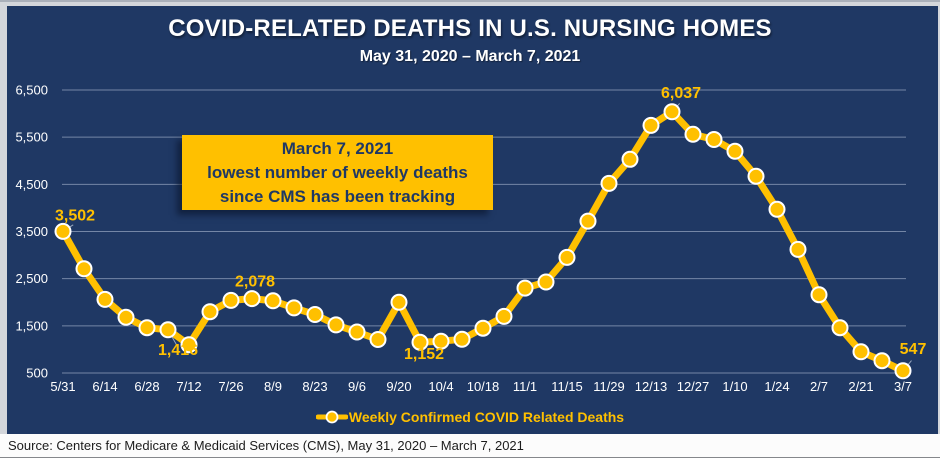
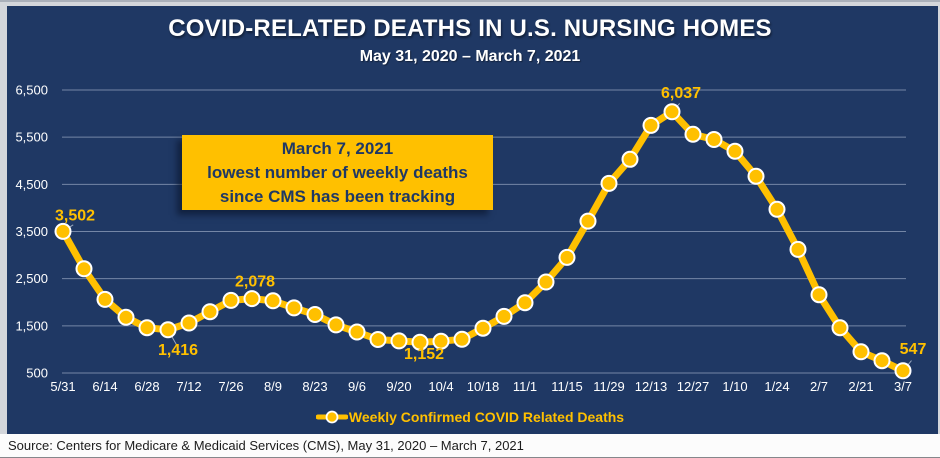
7/12: 1100 -> 1600
9/20: 2000 -> 1200
11/1: 2300 -> 2000
